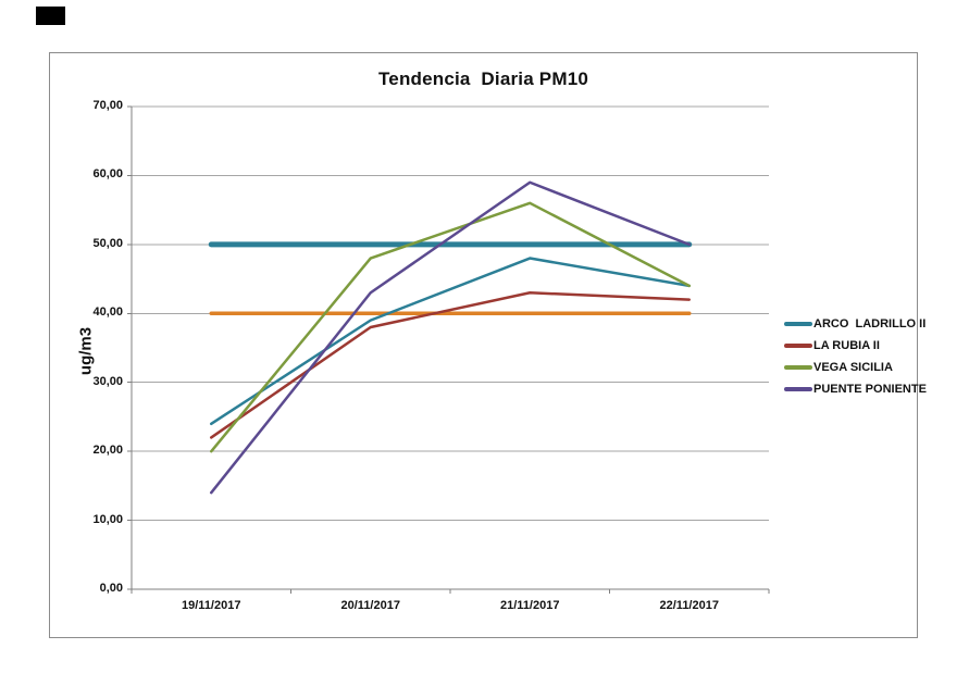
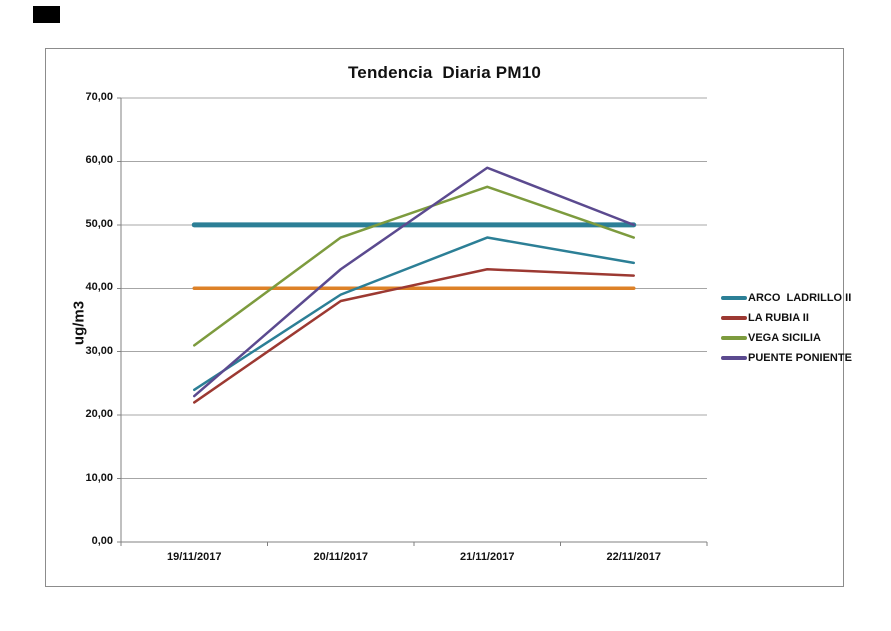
VEGA SICILIA/19/11/2017: 20 -> 31
PUENTE PONIENTE/19/11/2017: 14 -> 23
VEGA SICILIA/22/11/2017: 44 -> 48
